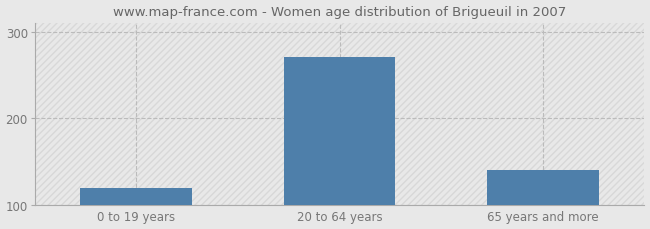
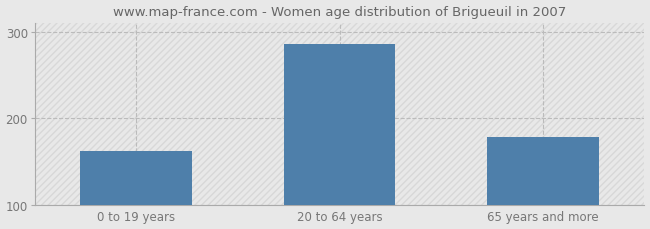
0 to 19 years: 120 -> 162
20 to 64 years: 271 -> 286
65 years and more: 140 -> 178
